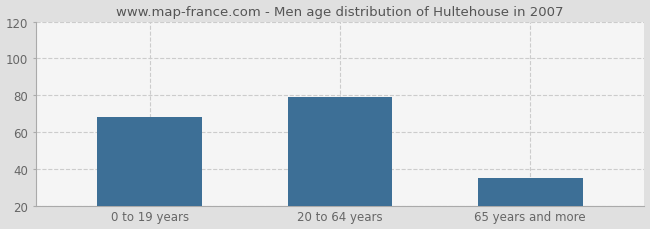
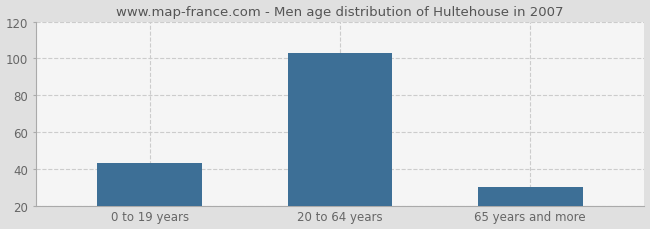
0 to 19 years: 68 -> 43
20 to 64 years: 79 -> 103
65 years and more: 35 -> 30
